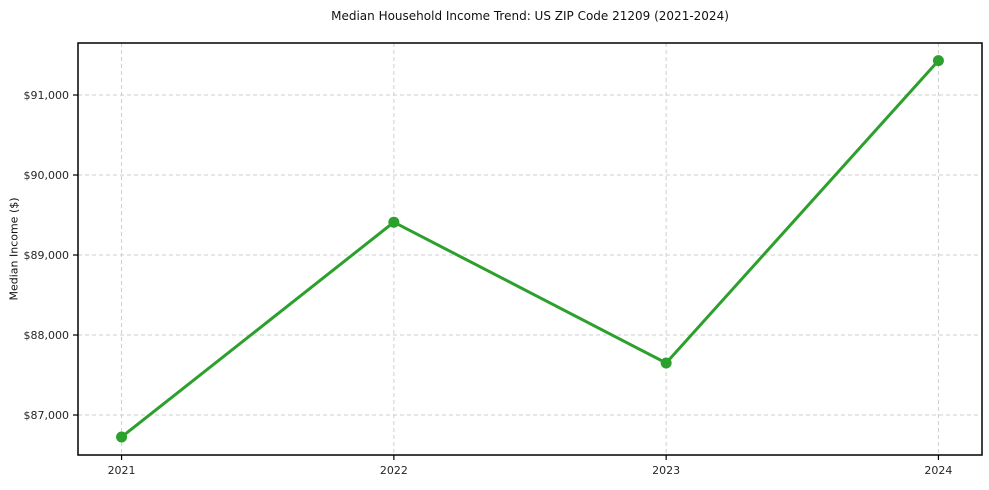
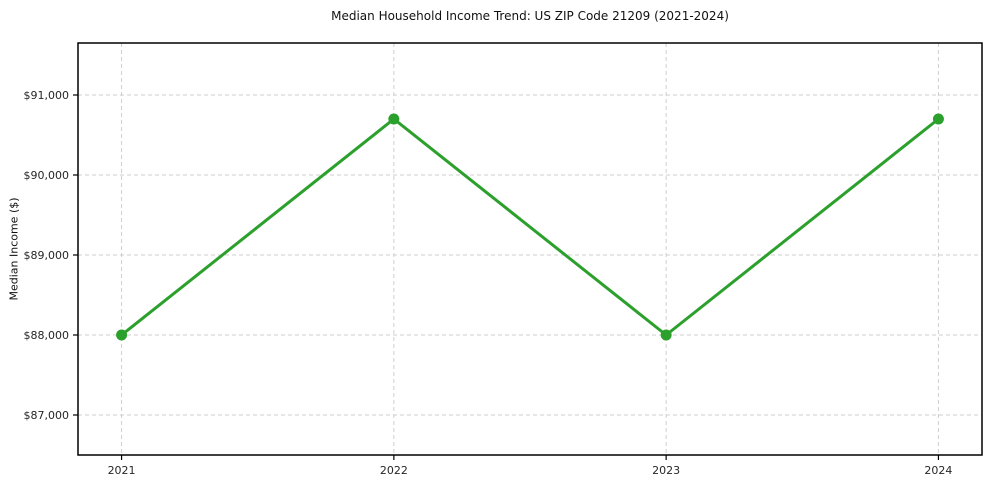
2021: $86700 -> $88000
2022: $89400 -> $90700
2023: $87600 -> $88000
2024: $91400 -> $90700
